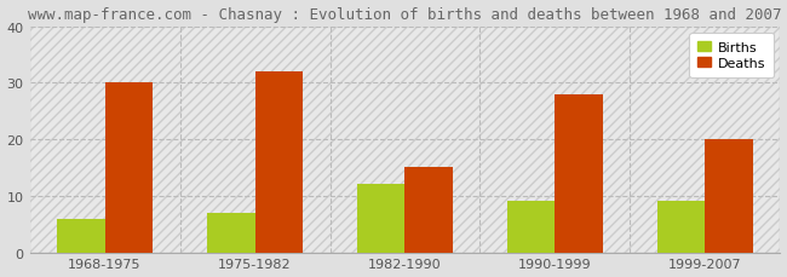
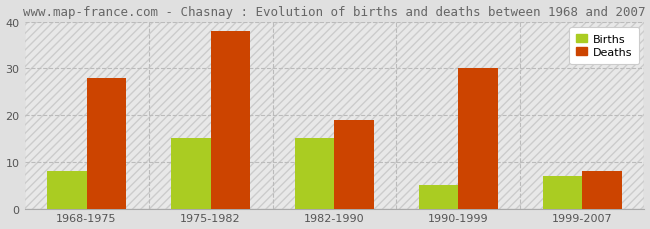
Births/1968-1975: 6 -> 8
Deaths/1968-1975: 30 -> 28
Births/1975-1982: 7 -> 15
Deaths/1975-1982: 32 -> 38
Births/1982-1990: 12 -> 15
Deaths/1982-1990: 15 -> 19
Births/1990-1999: 9 -> 5
Deaths/1990-1999: 28 -> 30
Births/1999-2007: 9 -> 7
Deaths/1999-2007: 20 -> 8
